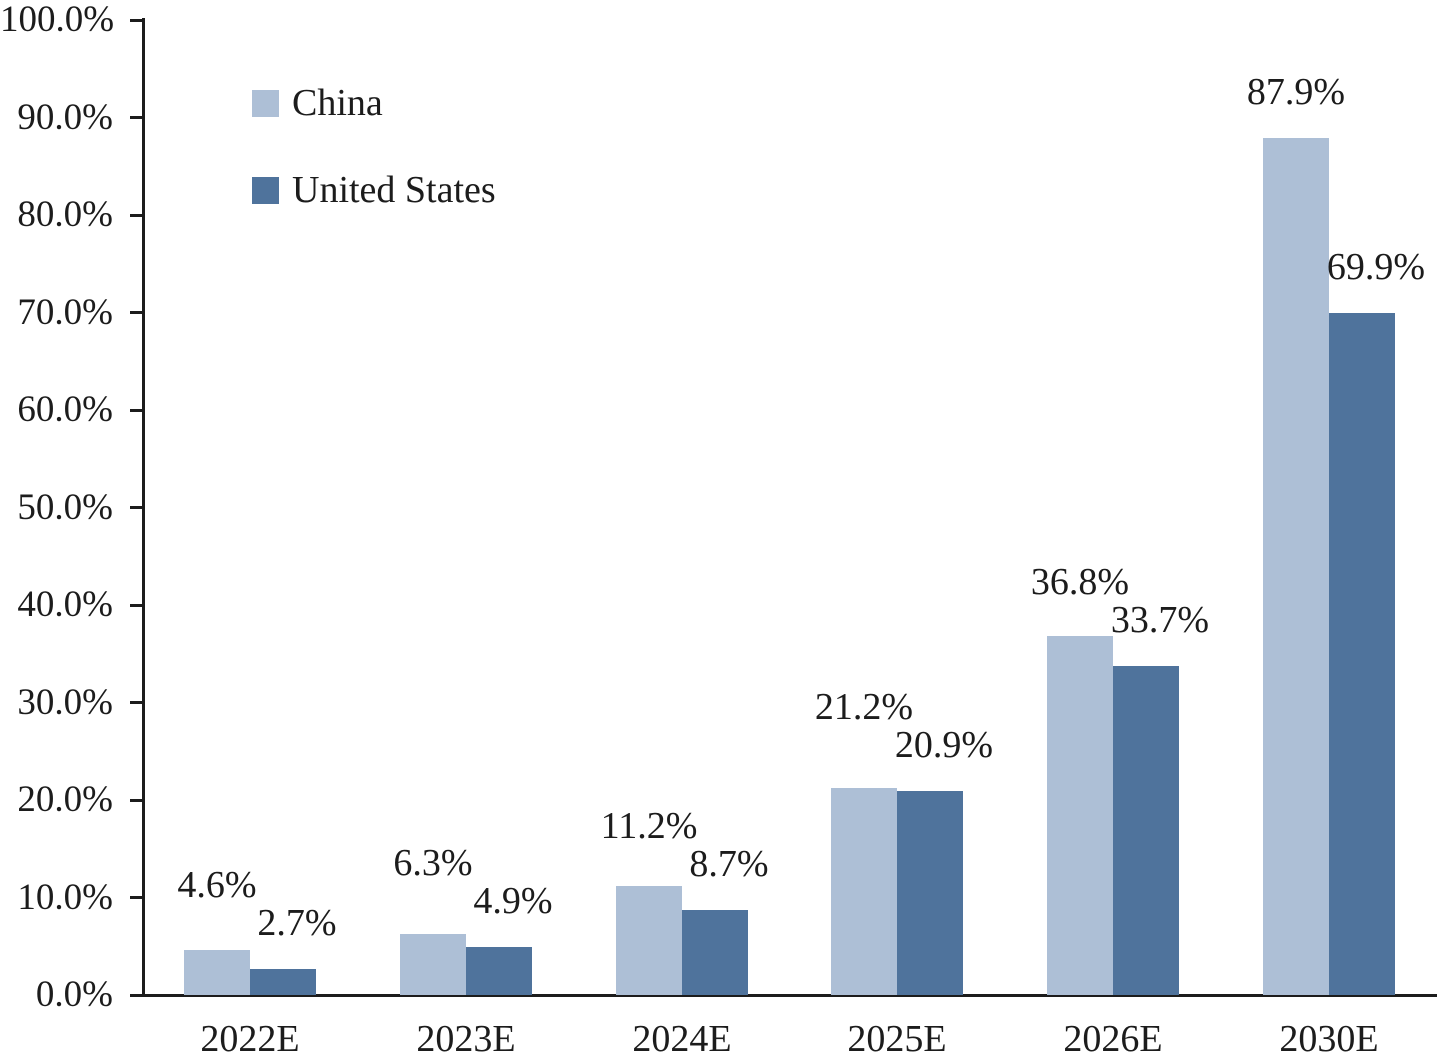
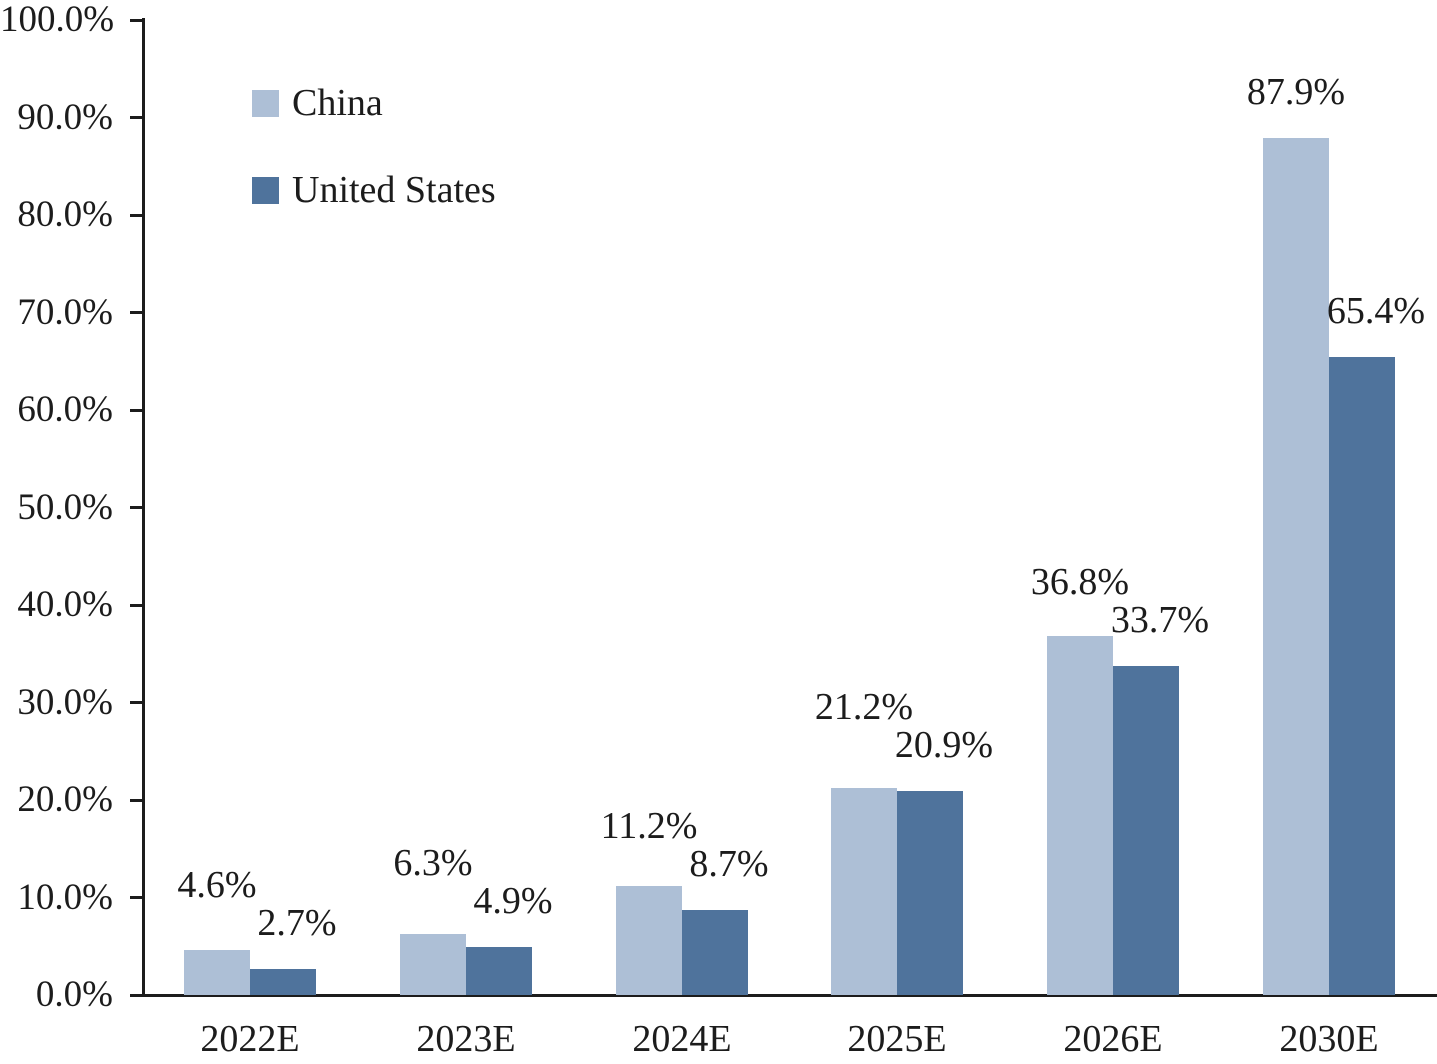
United States/2030E: 69.9% -> 65.4%
